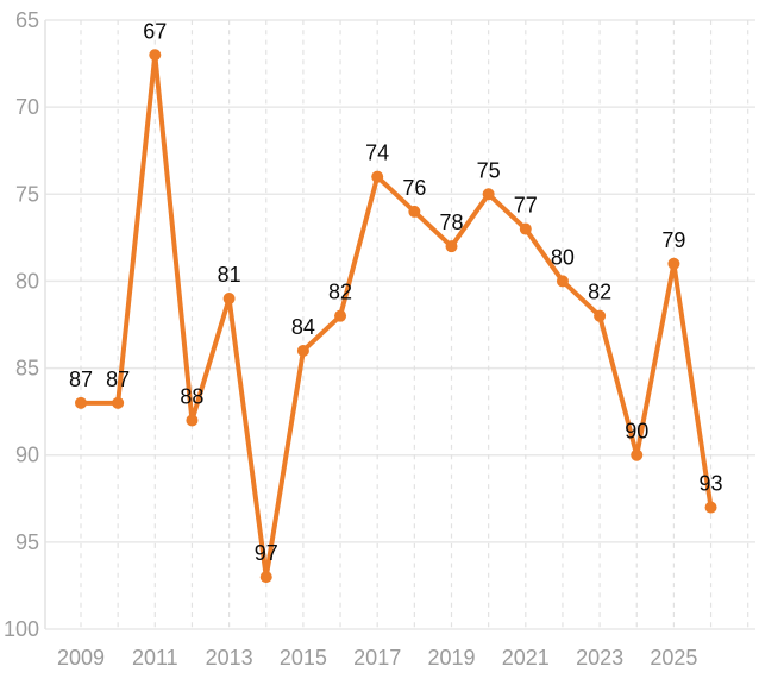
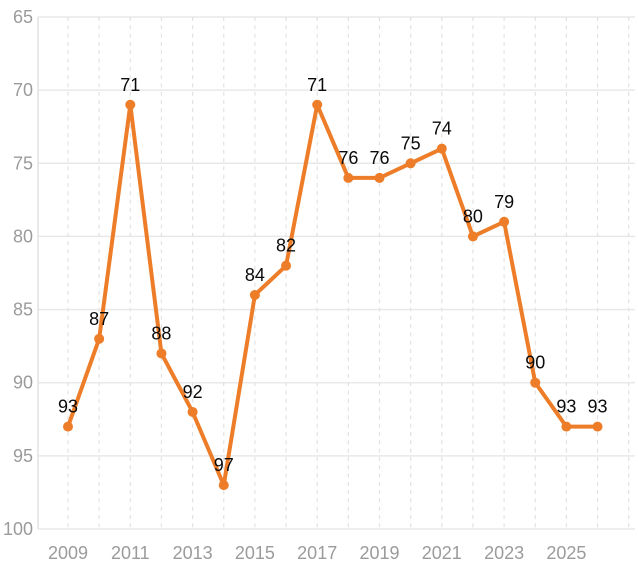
2009: 87 -> 93
2011: 67 -> 71
2013: 81 -> 92
2017: 74 -> 71
2019: 78 -> 76
2021: 77 -> 74
2023: 82 -> 79
2025: 79 -> 93
